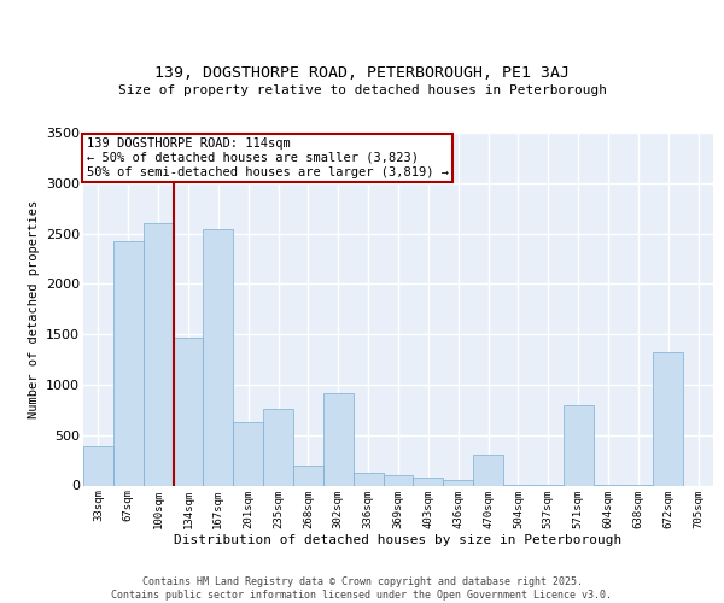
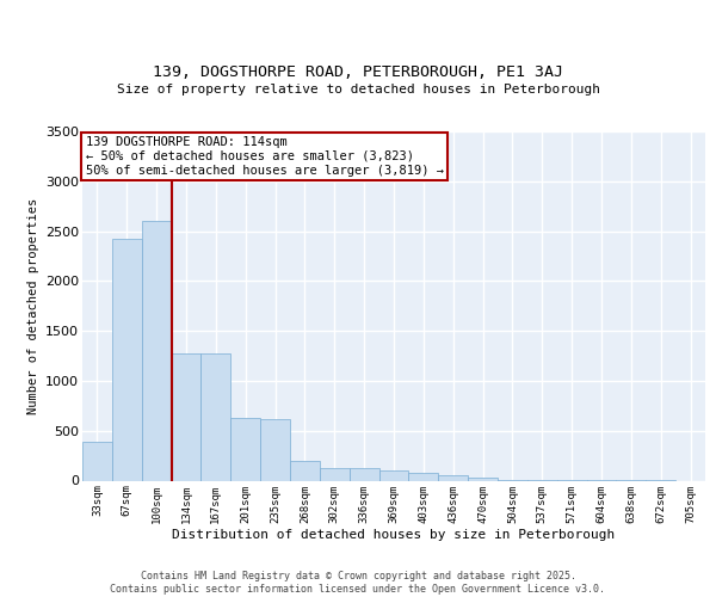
134sqm: 1460 -> 1270
167sqm: 2540 -> 1270
235sqm: 760 -> 620
302sqm: 920 -> 130
470sqm: 300 -> 30
571sqm: 800 -> 0
672sqm: 1320 -> 0
